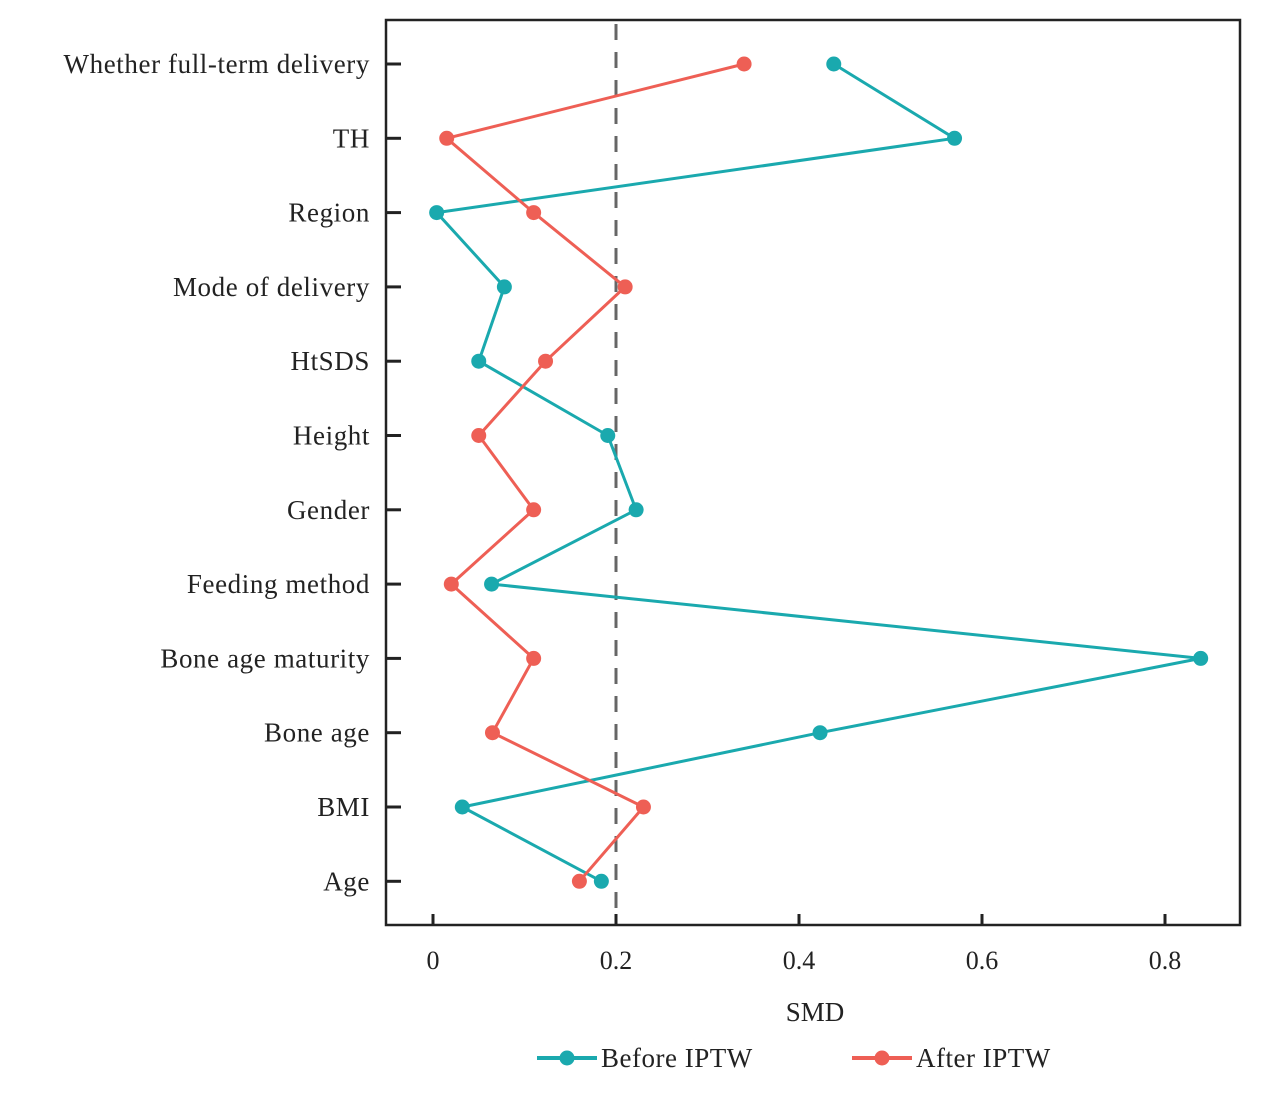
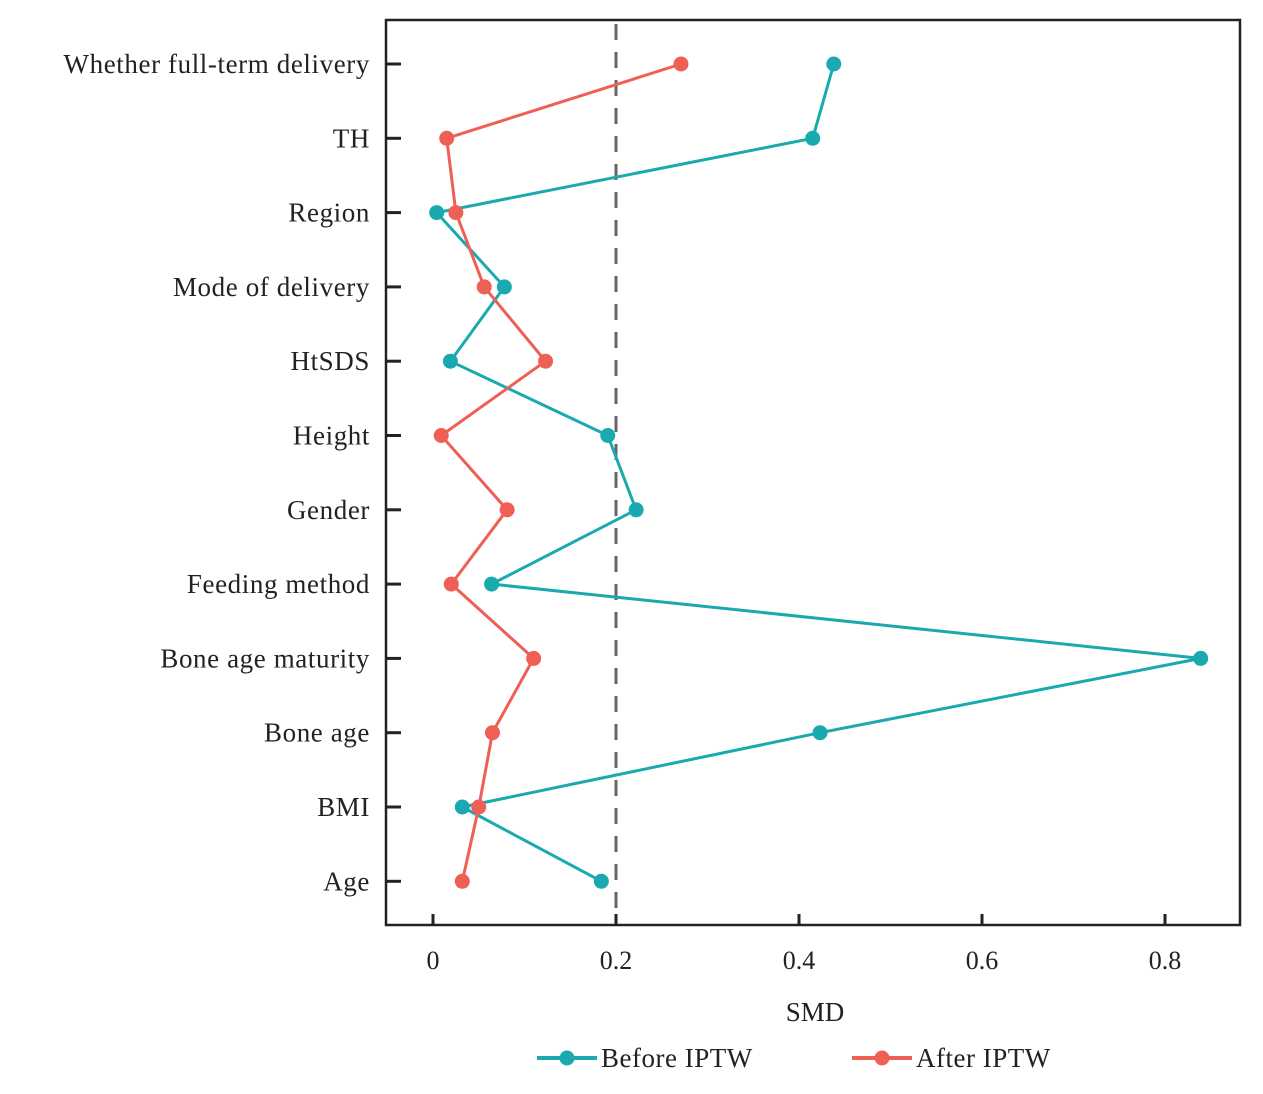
After IPTW/Age: 0.16 -> 0.03
After IPTW/BMI: 0.23 -> 0.05
After IPTW/Gender: 0.11 -> 0.08
After IPTW/Height: 0.05 -> 0.01
Before IPTW/HtSDS: 0.05 -> 0.02
After IPTW/Mode of delivery: 0.21 -> 0.06
After IPTW/Region: 0.11 -> 0.03
Before IPTW/TH: 0.57 -> 0.41
After IPTW/Whether full-term delivery: 0.34 -> 0.27
